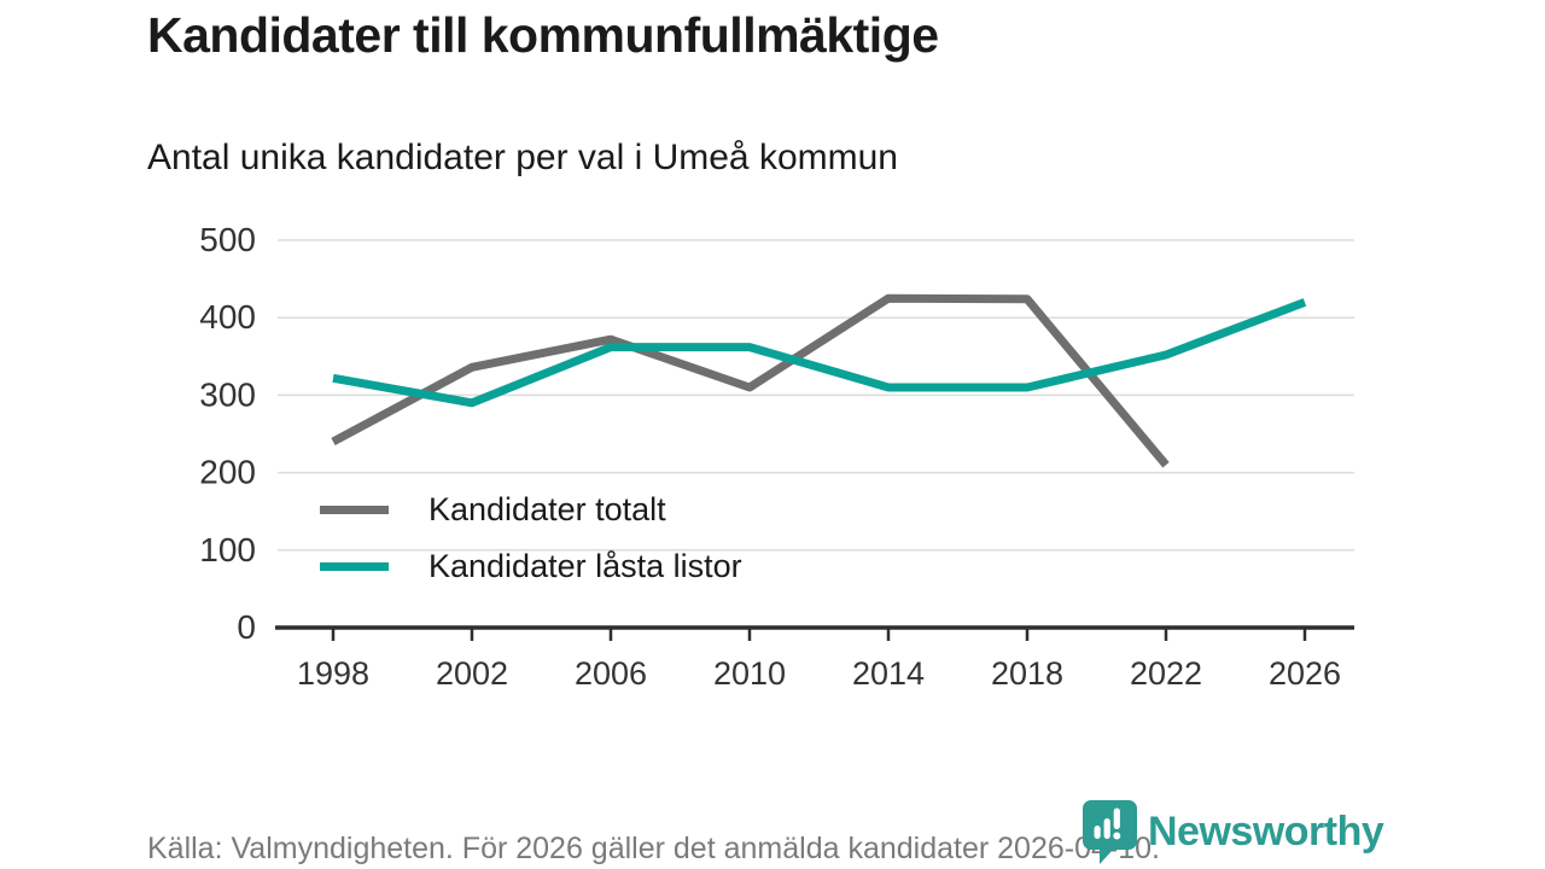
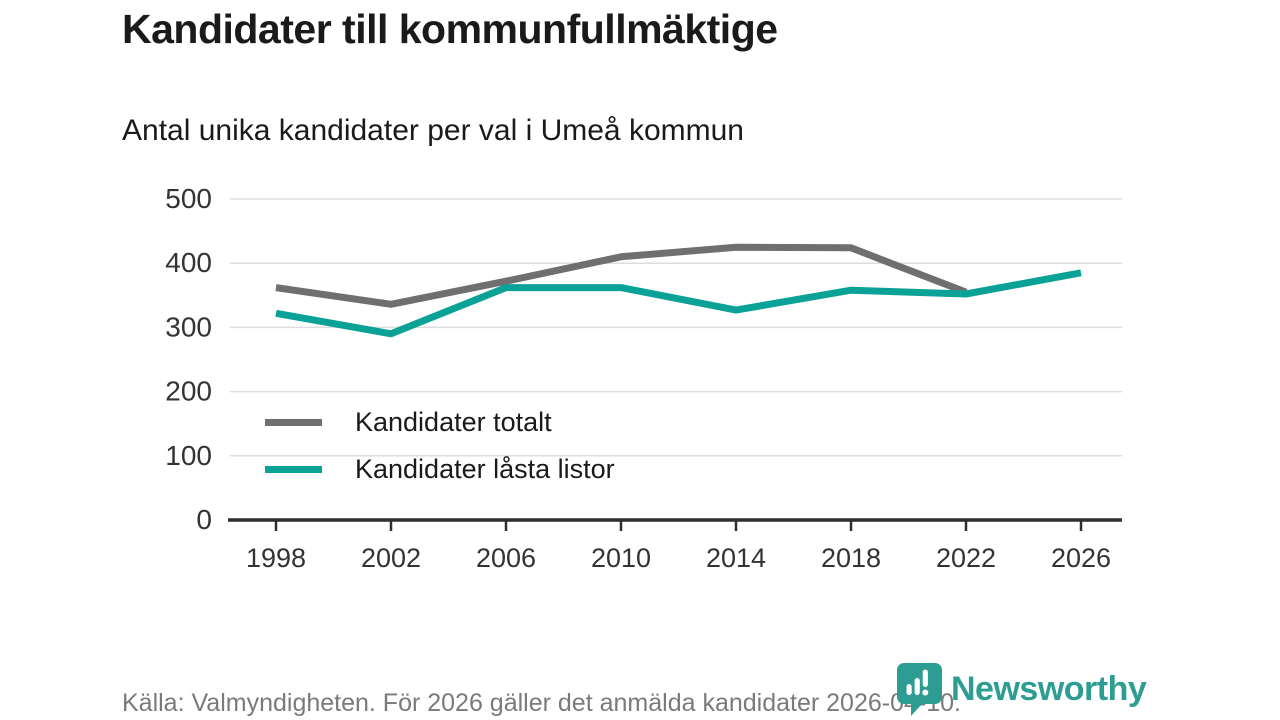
Kandidater totalt/1998: 240 -> 360
Kandidater totalt/2010: 310 -> 410
Kandidater låsta listor/2014: 310 -> 330
Kandidater låsta listor/2018: 310 -> 360
Kandidater totalt/2022: 210 -> 360
Kandidater låsta listor/2026: 420 -> 380
